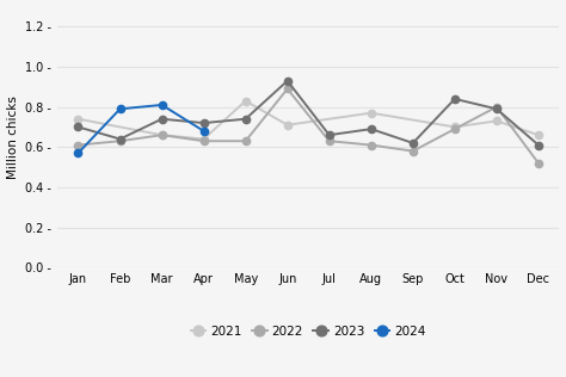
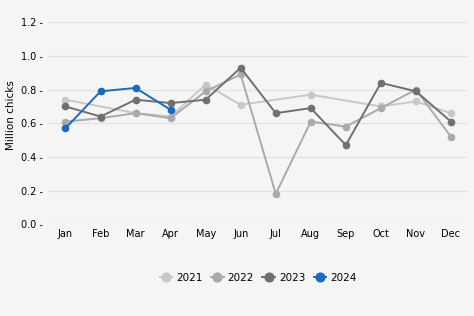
2022/May: 0.63 - -> 0.79 -
2022/Jul: 0.63 - -> 0.18 -
2023/Sep: 0.62 - -> 0.47 -
